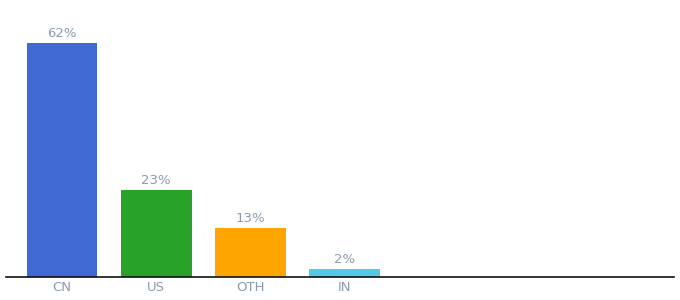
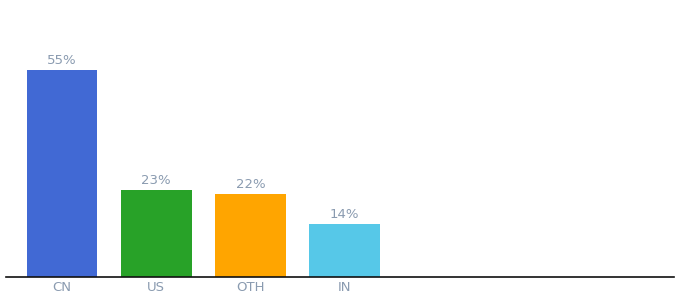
CN: 62% -> 55%
OTH: 13% -> 22%
IN: 2% -> 14%
